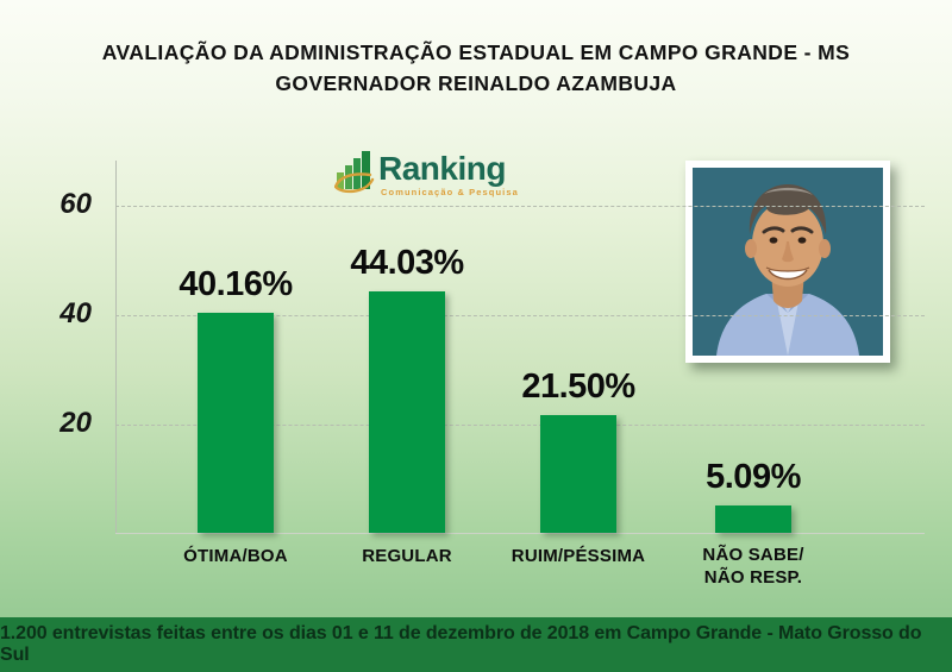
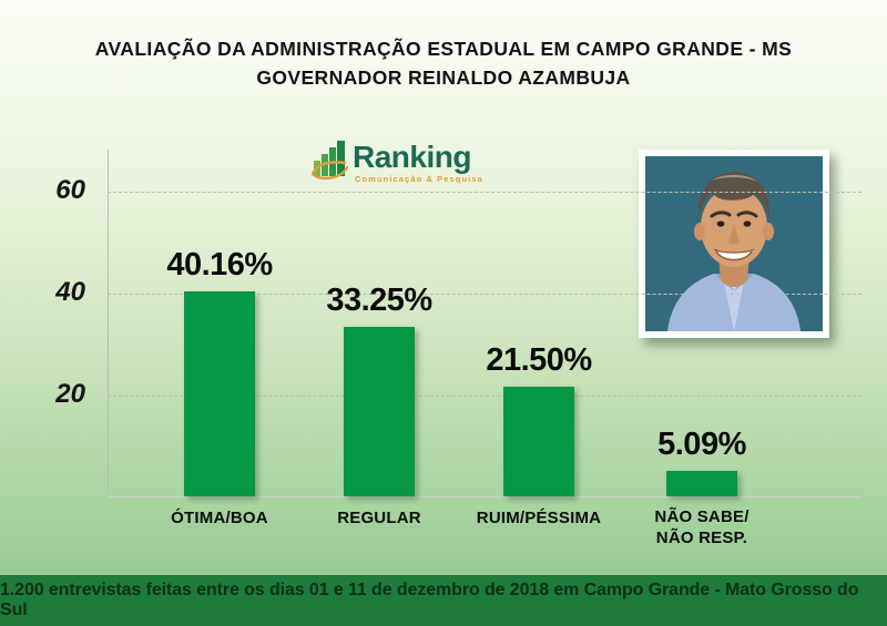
REGULAR: 44.03% -> 33.25%
